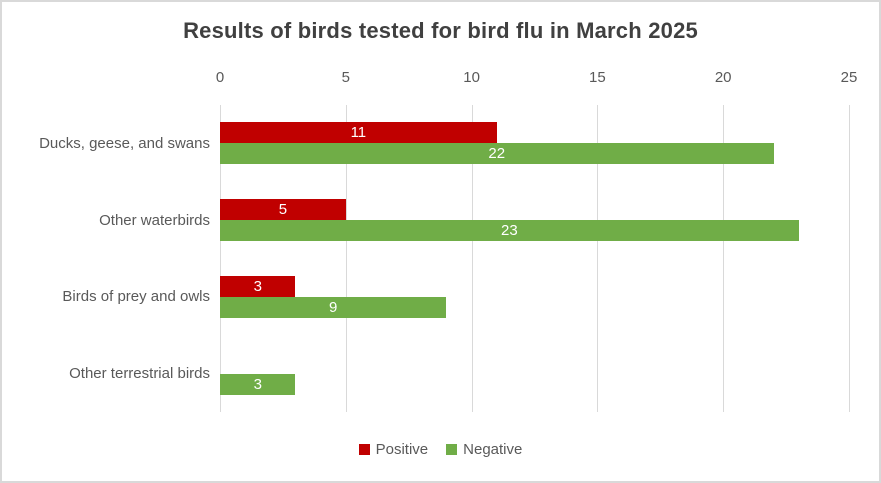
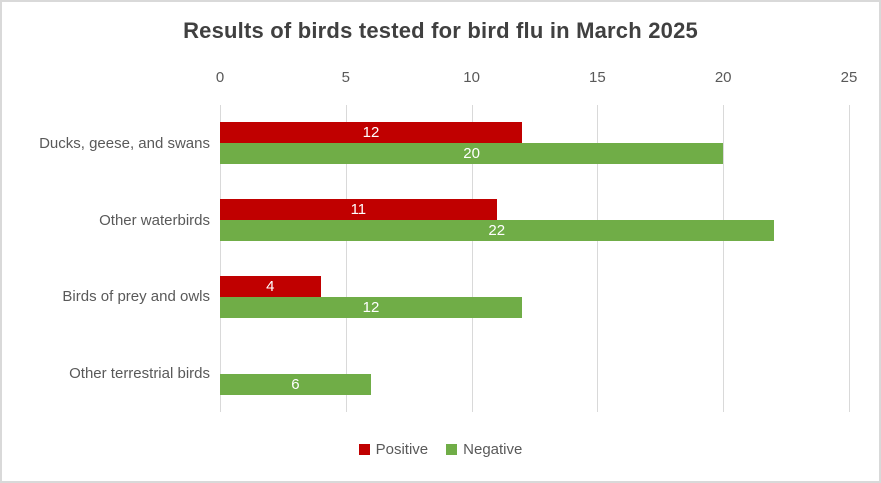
Positive/Ducks, geese, and swans: 11 -> 12
Negative/Ducks, geese, and swans: 22 -> 20
Positive/Other waterbirds: 5 -> 11
Negative/Other waterbirds: 23 -> 22
Positive/Birds of prey and owls: 3 -> 4
Negative/Birds of prey and owls: 9 -> 12
Negative/Other terrestrial birds: 3 -> 6
